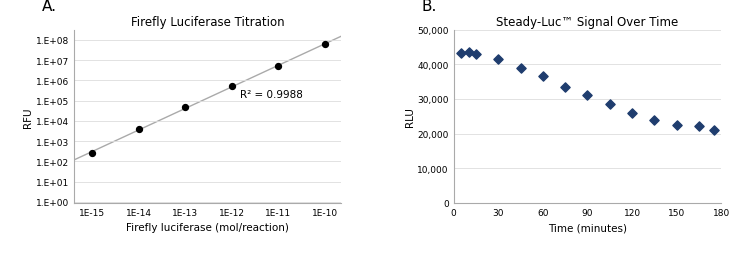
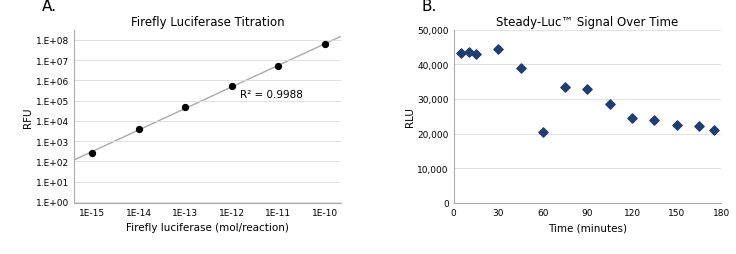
Steady-Luc™ Signal Over Time/30: 41,500 -> 44,500
Steady-Luc™ Signal Over Time/60: 36,500 -> 20,500
Steady-Luc™ Signal Over Time/90: 31,000 -> 33,000
Steady-Luc™ Signal Over Time/120: 26,000 -> 24,500
